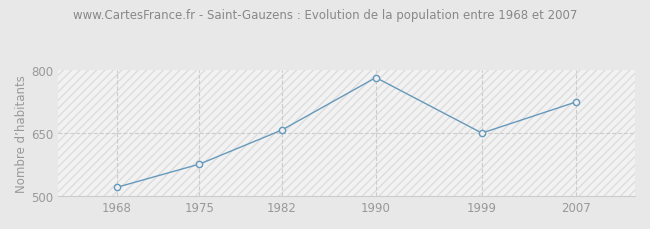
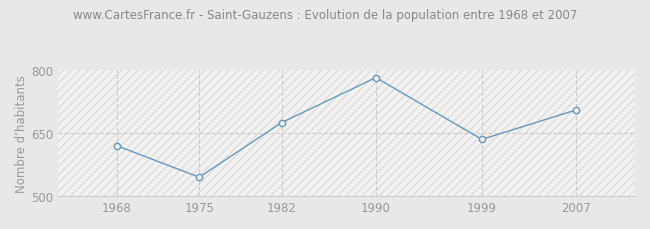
1968: 521 -> 620
1975: 576 -> 545
1982: 657 -> 675
1999: 650 -> 635
2007: 724 -> 705
